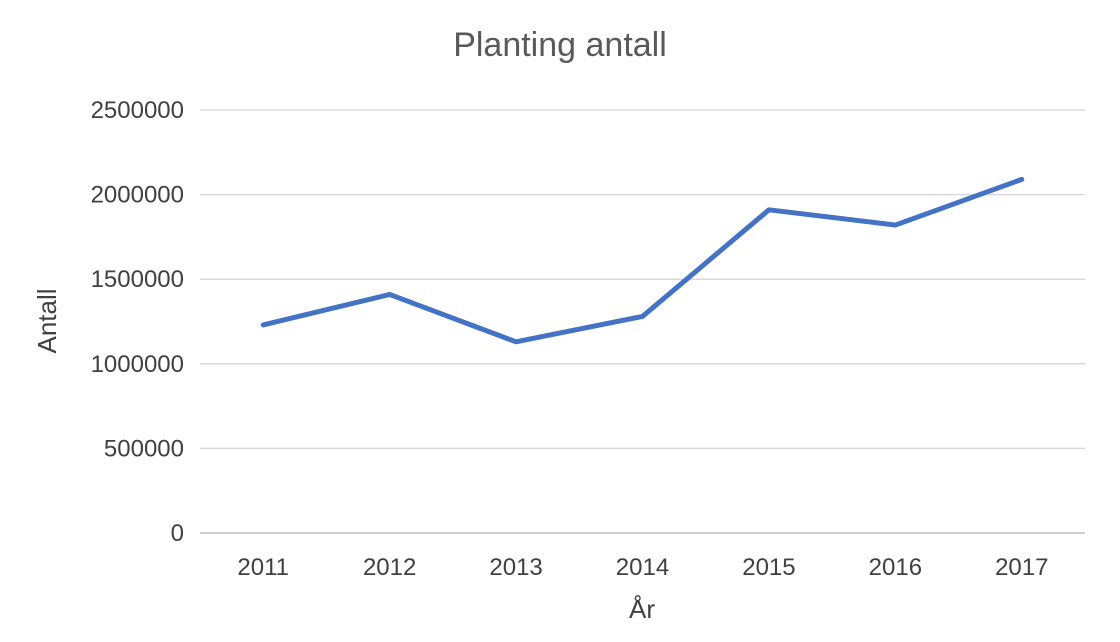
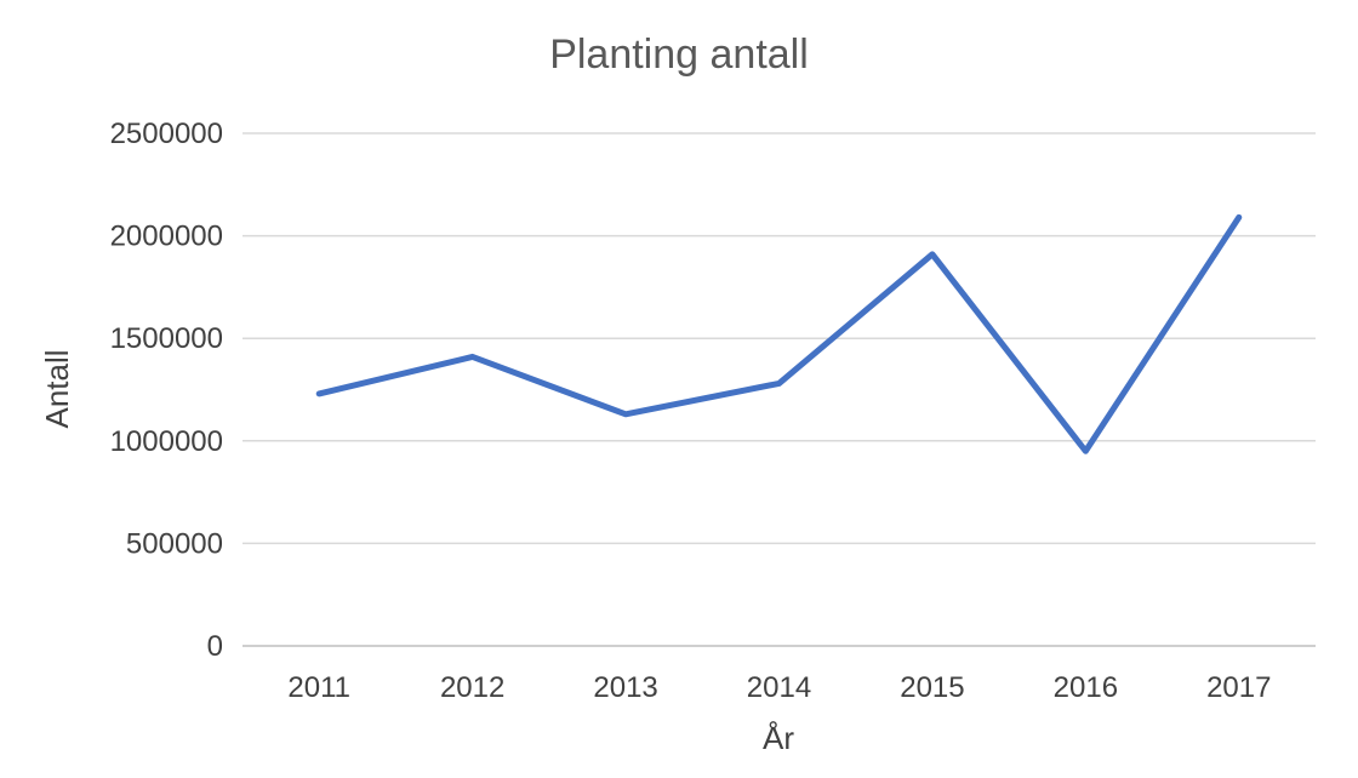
2016: 1820000 -> 950000
